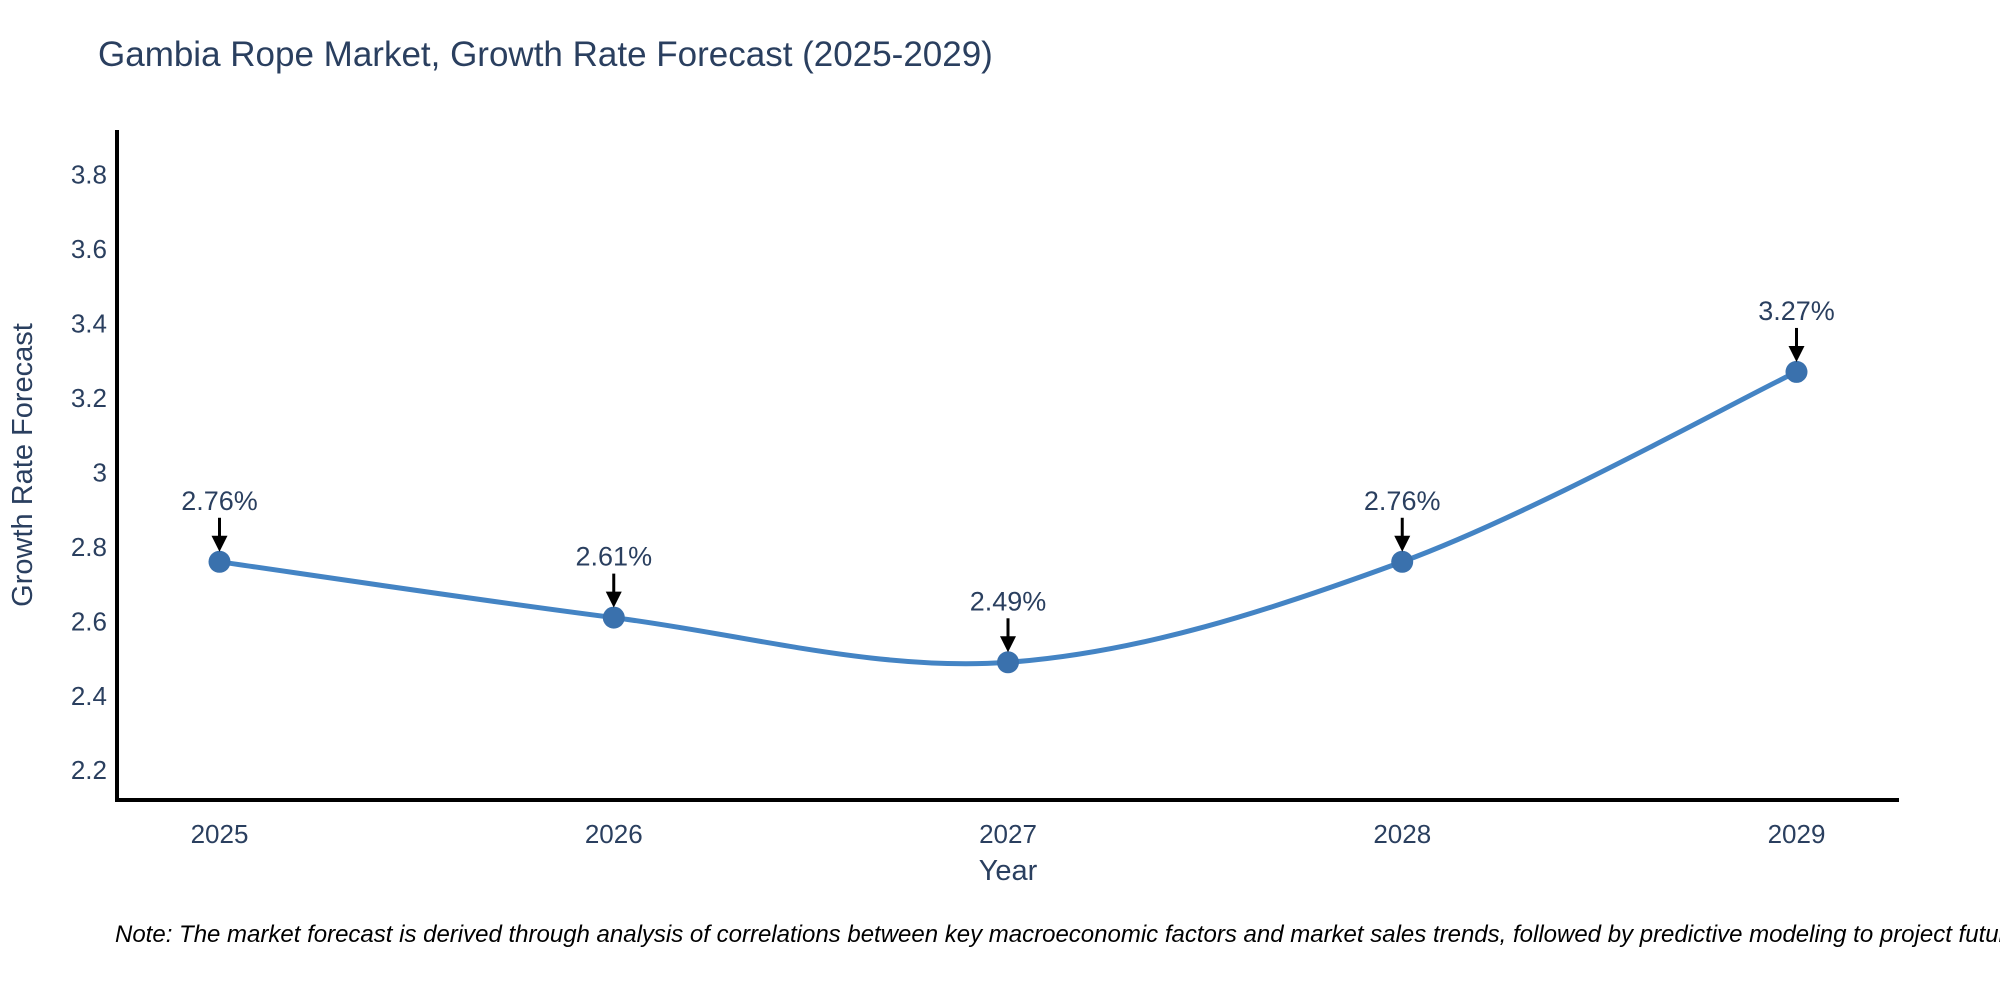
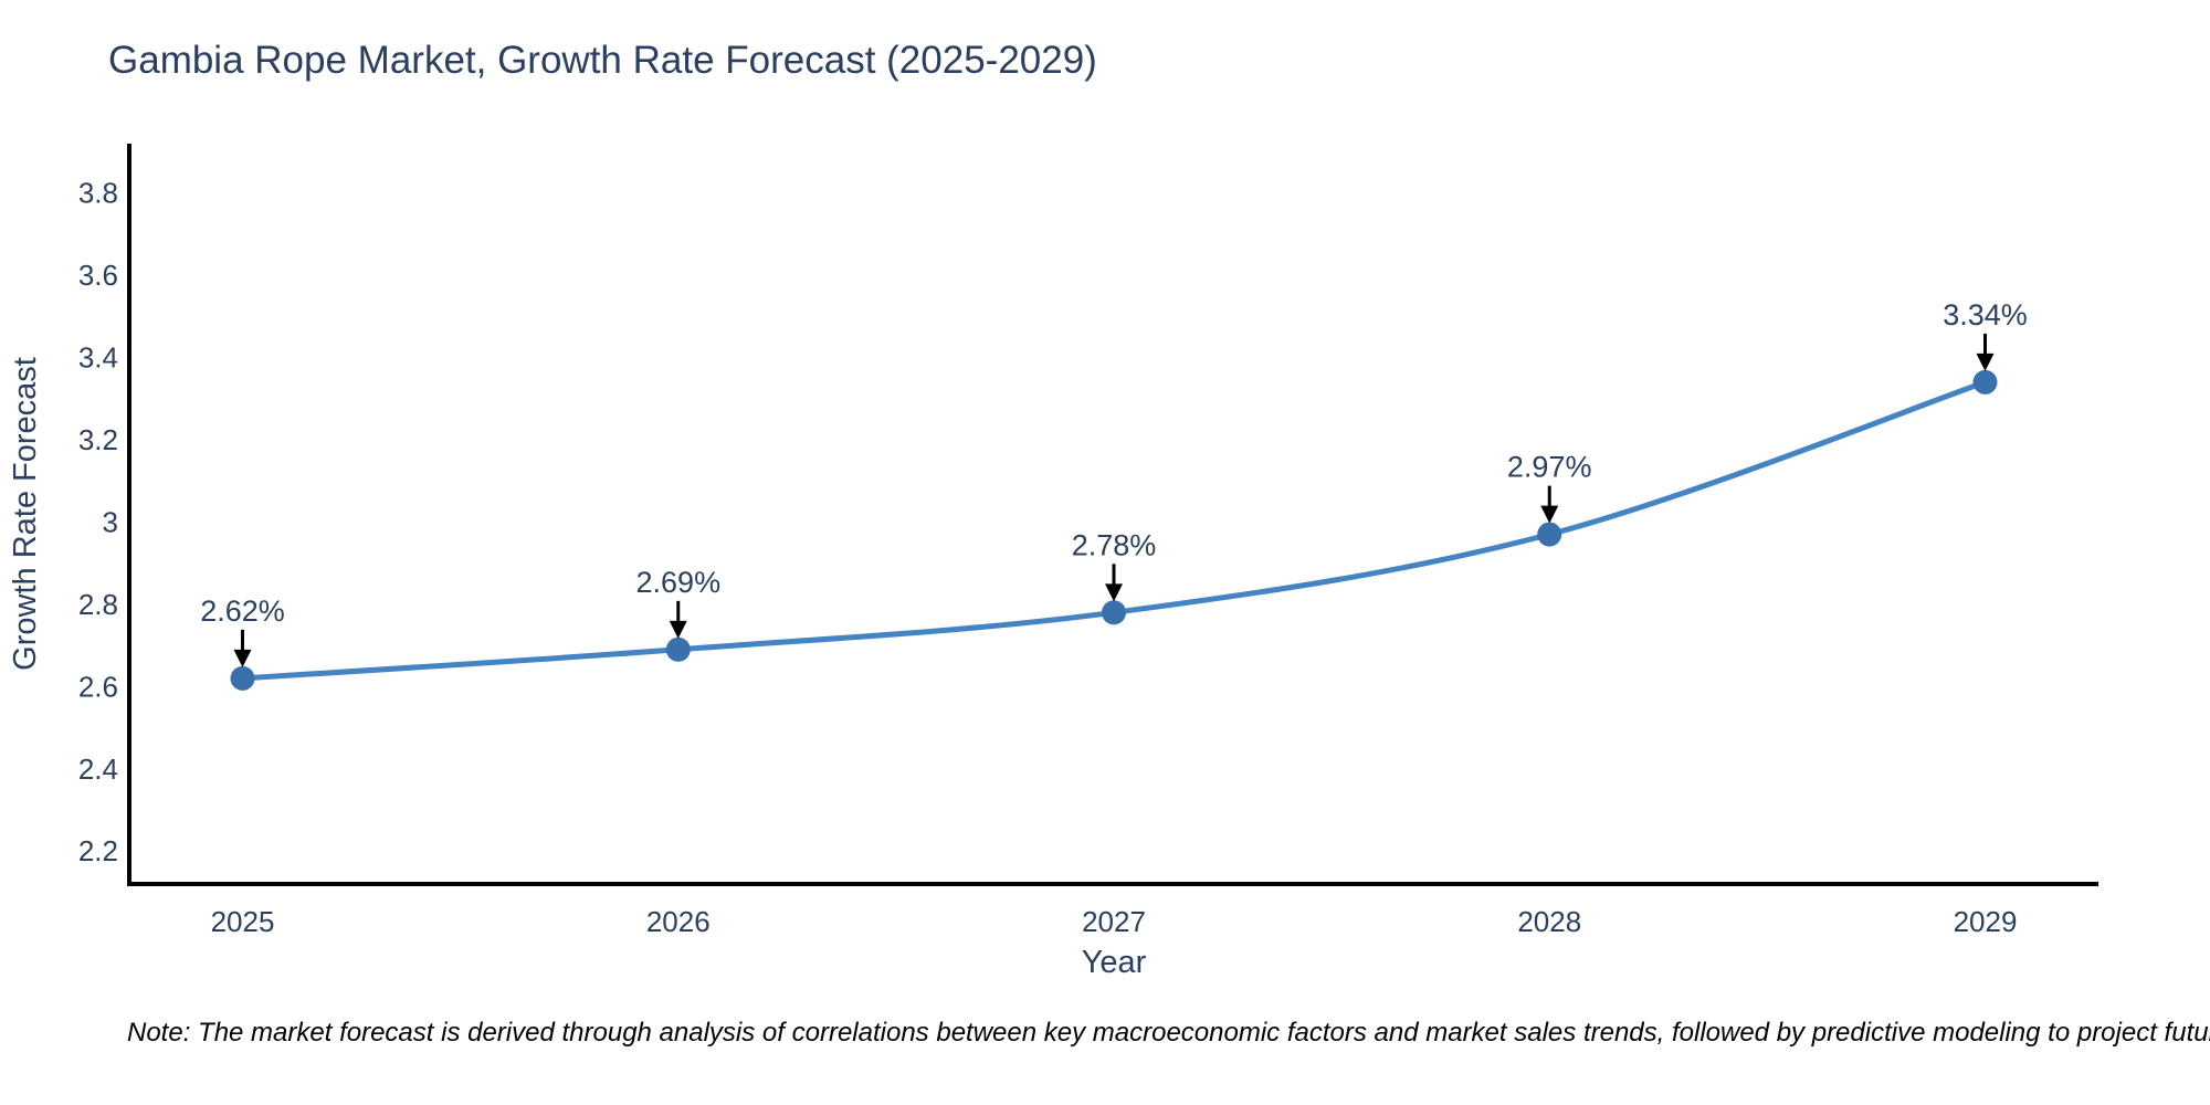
2025: 2.76% -> 2.62%
2026: 2.61% -> 2.69%
2027: 2.49% -> 2.78%
2028: 2.76% -> 2.97%
2029: 3.27% -> 3.34%
